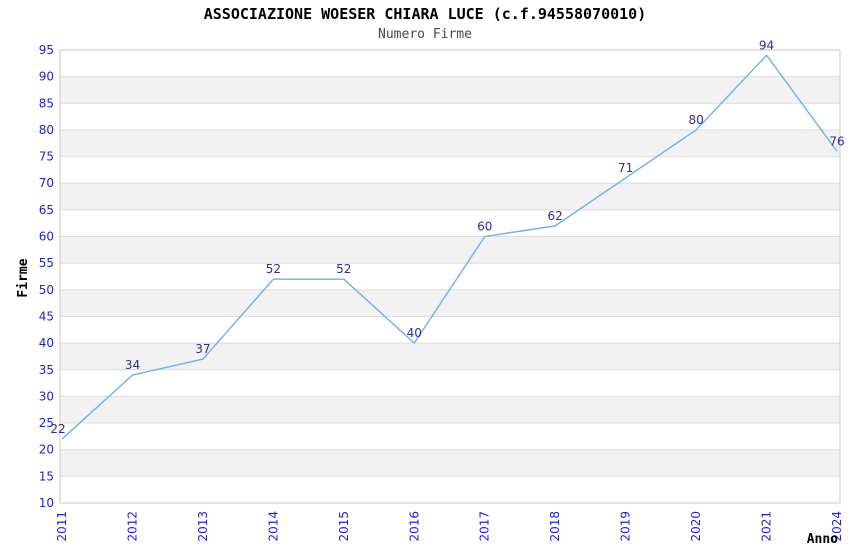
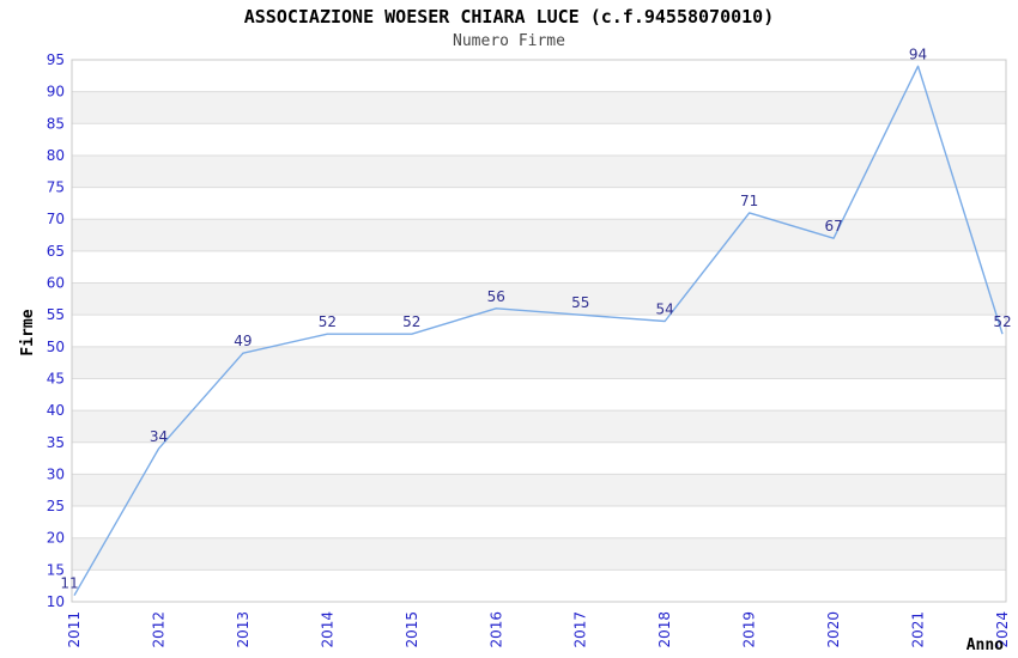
2011: 22 -> 11
2013: 37 -> 49
2016: 40 -> 56
2017: 60 -> 55
2018: 62 -> 54
2020: 80 -> 67
2024: 76 -> 52
